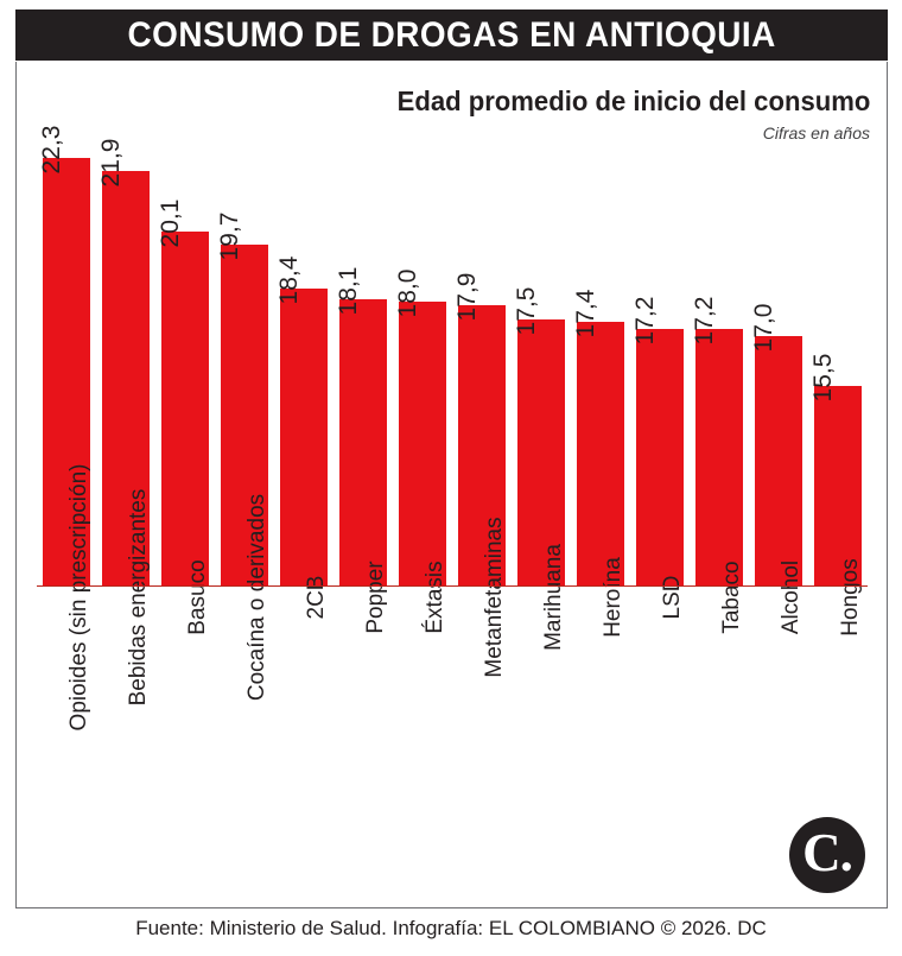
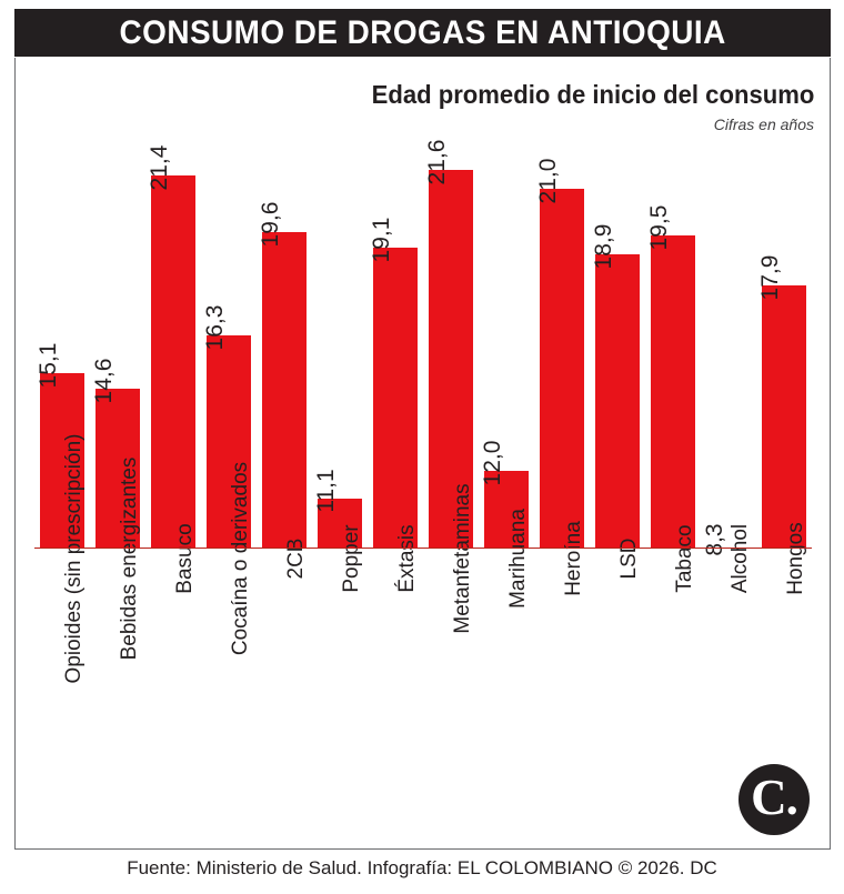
Opioides (sin prescripción): 22,3 -> 15,1
Bebidas energizantes: 21,9 -> 14,6
Basuco: 20,1 -> 21,4
Cocaína o derivados: 19,7 -> 16,3
2CB: 18,4 -> 19,6
Popper: 18,1 -> 11,1
Éxtasis: 18,0 -> 19,1
Metanfetaminas: 17,9 -> 21,6
Marihuana: 17,5 -> 12,0
Heroína: 17,4 -> 21,0
LSD: 17,2 -> 18,9
Tabaco: 17,2 -> 19,5
Alcohol: 17,0 -> 8,3
Hongos: 15,5 -> 17,9
